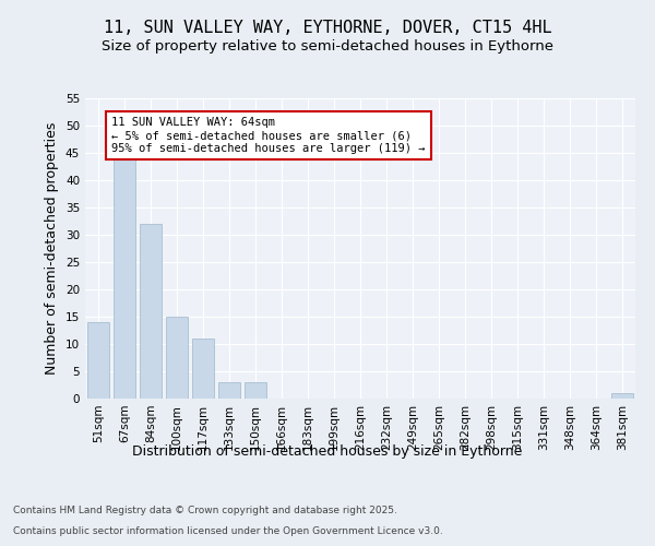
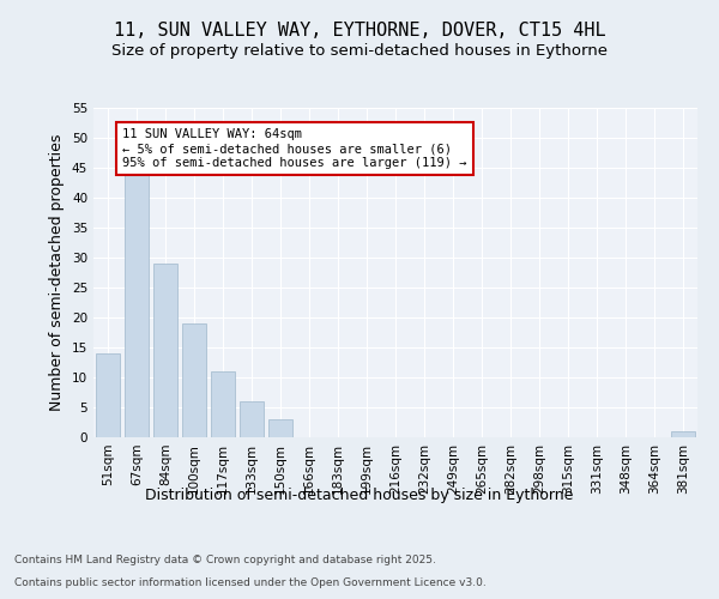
84sqm: 32 -> 29
100sqm: 15 -> 19
133sqm: 3 -> 6
